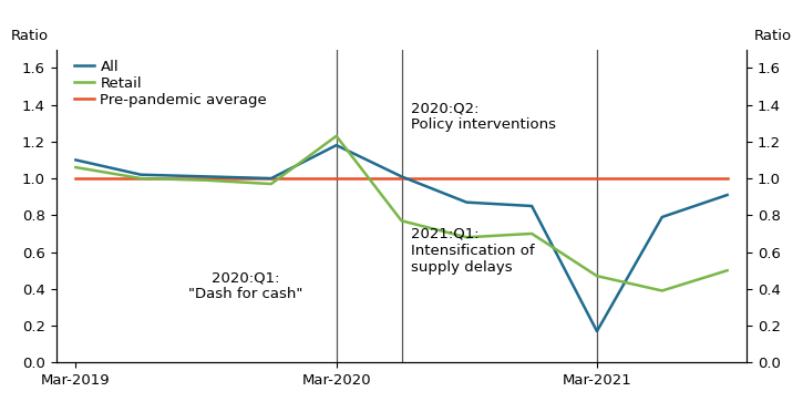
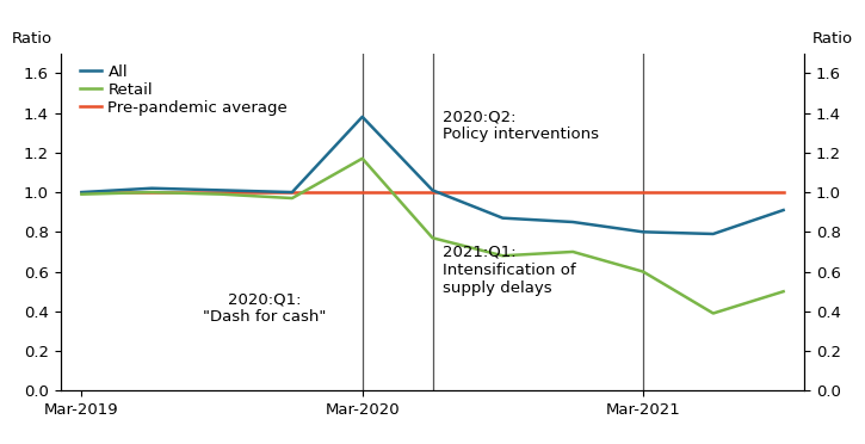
All/Mar-2019: 1.10 -> 1.00
Retail/Mar-2019: 1.06 -> 0.99
All/Mar-2020: 1.18 -> 1.38
Retail/Mar-2020: 1.23 -> 1.17
All/Mar-2021: 0.17 -> 0.80
Retail/Mar-2021: 0.47 -> 0.60
